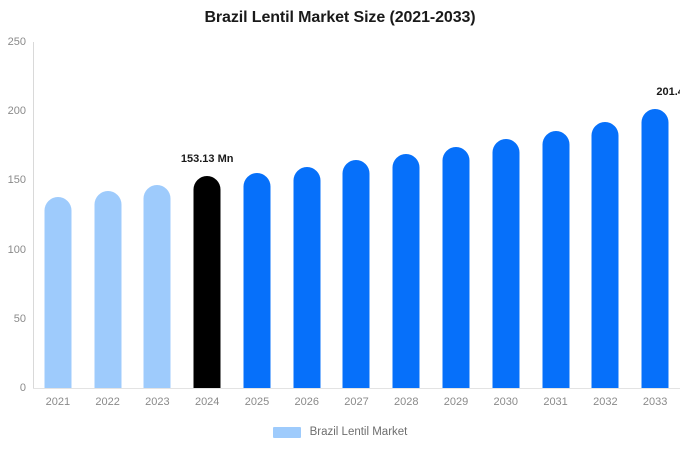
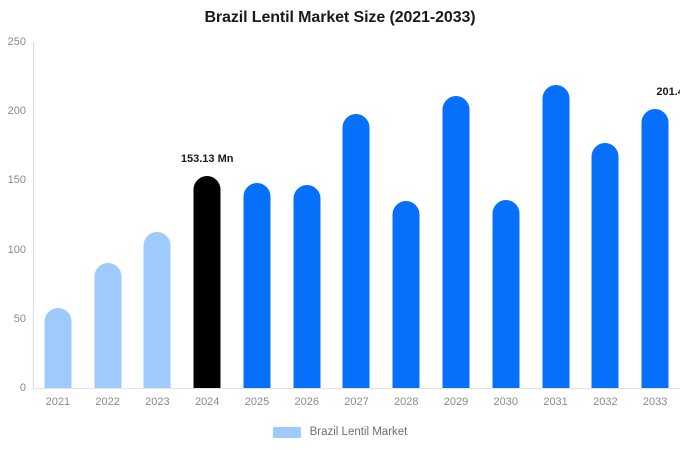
2021: 138 -> 58
2022: 142 -> 90
2023: 146 -> 113
2025: 156 -> 148
2026: 160 -> 147
2027: 165 -> 198
2028: 169 -> 135
2029: 174 -> 211
2030: 180 -> 136
2031: 186 -> 219
2032: 192 -> 177
